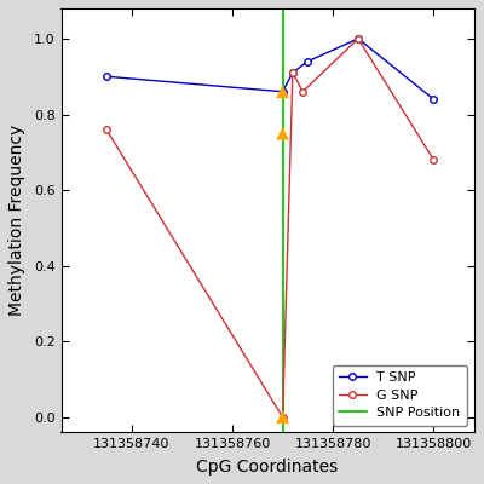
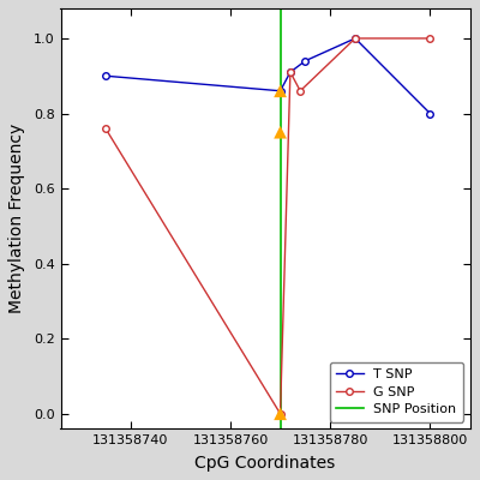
T SNP/131358800: 0.84 -> 0.80
G SNP/131358800: 0.68 -> 1.00
